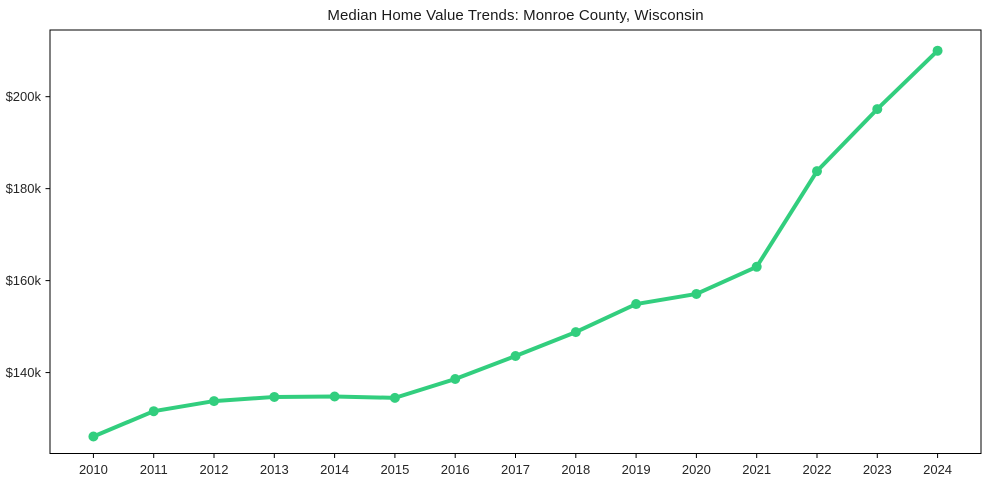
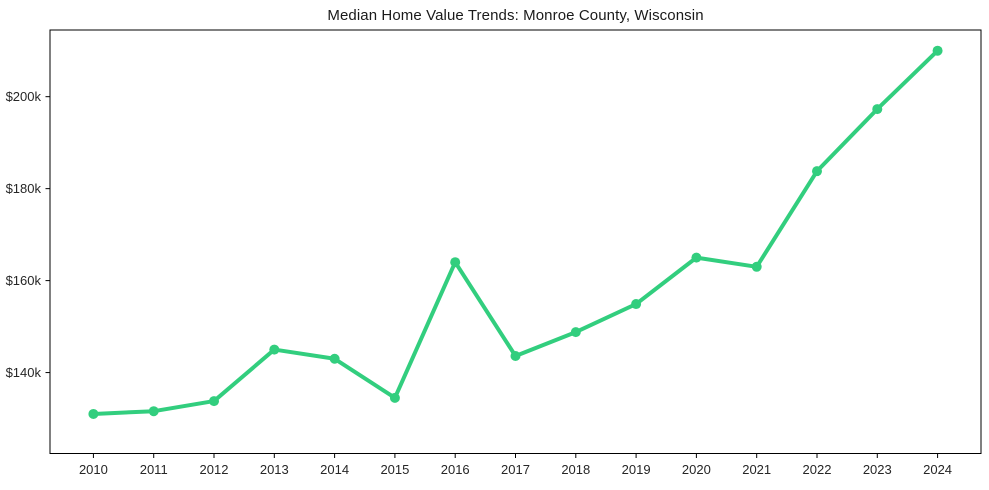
2010: $126k -> $131k
2013: $135k -> $145k
2014: $135k -> $143k
2016: $139k -> $164k
2020: $157k -> $165k
